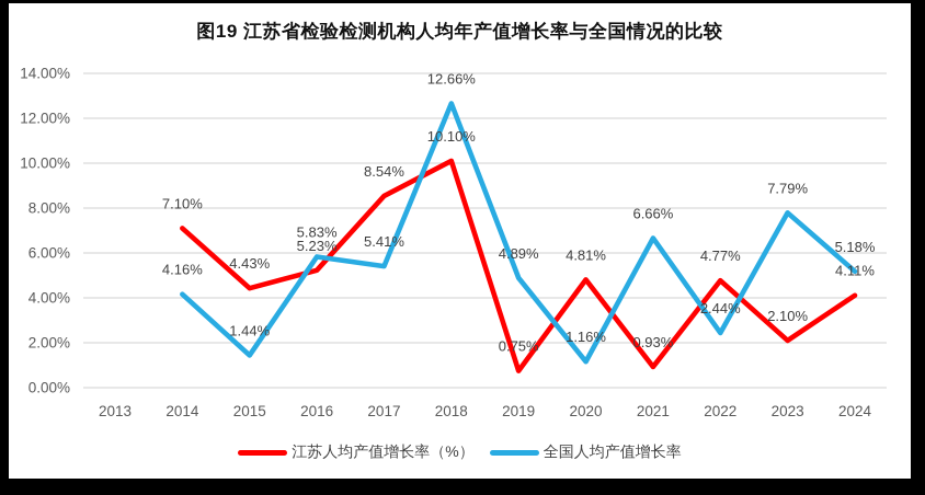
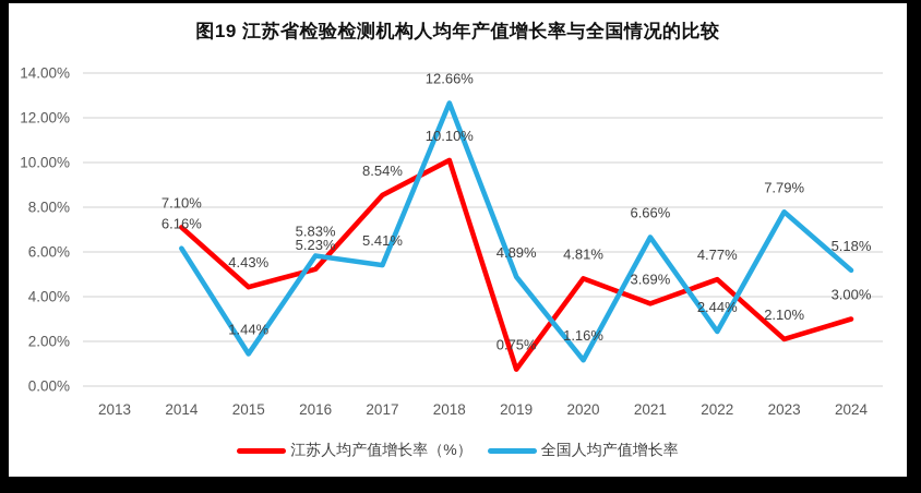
全国人均产值增长率/2014: 4.16% -> 6.16%
江苏人均产值增长率（%）/2021: 0.93% -> 3.69%
江苏人均产值增长率（%）/2024: 4.11% -> 3.00%
